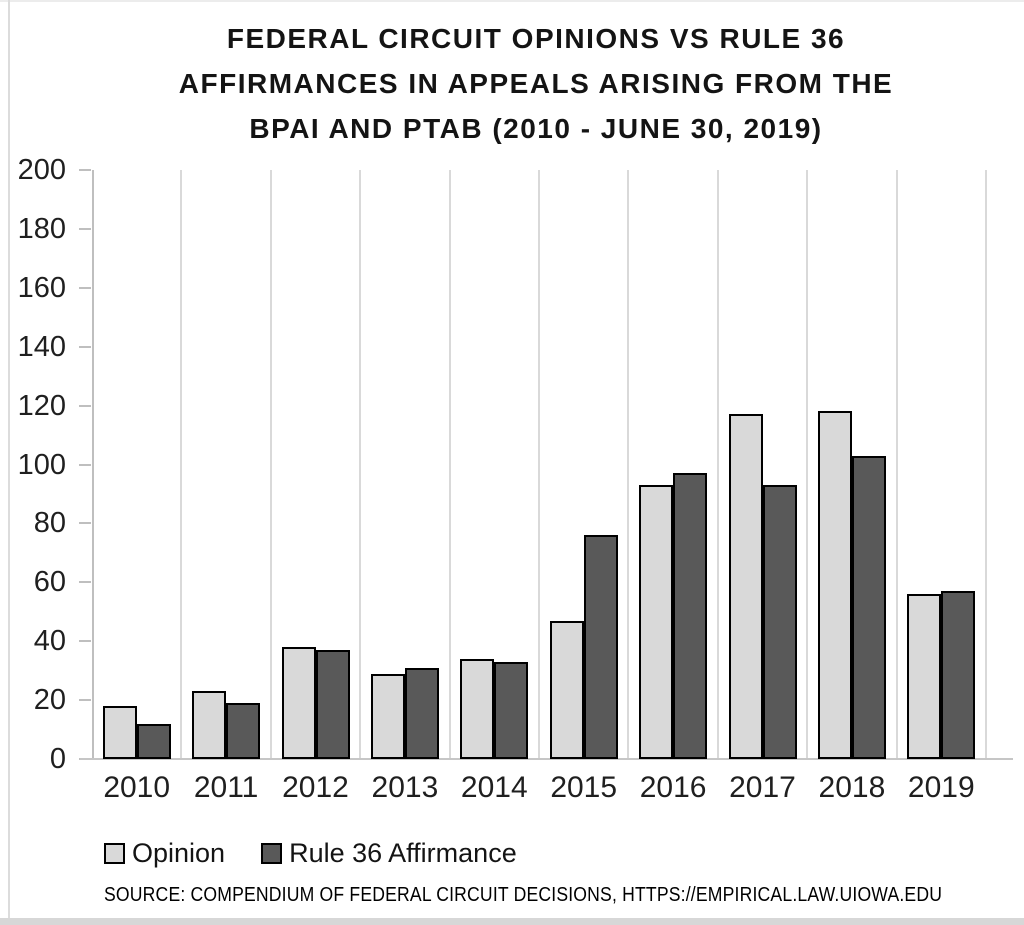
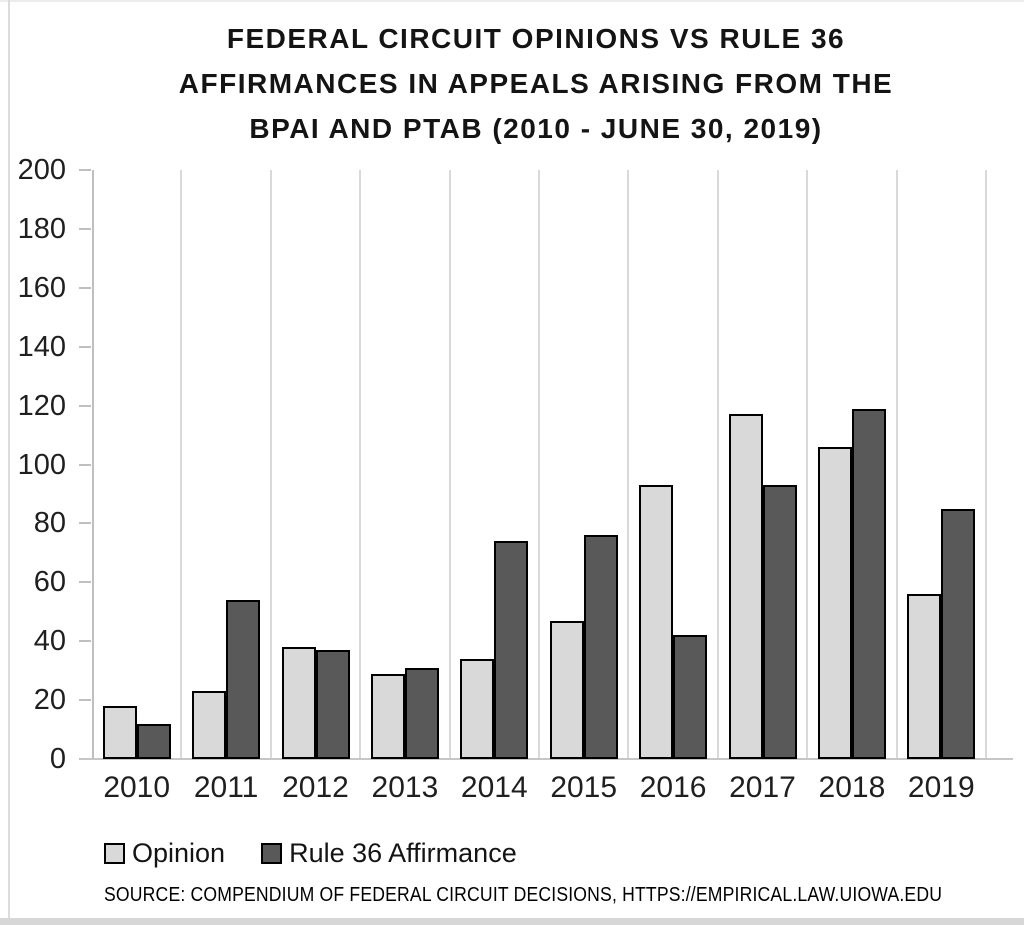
Rule 36 Affirmance/2011: 19 -> 54
Rule 36 Affirmance/2014: 33 -> 74
Rule 36 Affirmance/2016: 97 -> 42
Opinion/2018: 118 -> 106
Rule 36 Affirmance/2018: 103 -> 119
Rule 36 Affirmance/2019: 57 -> 85
